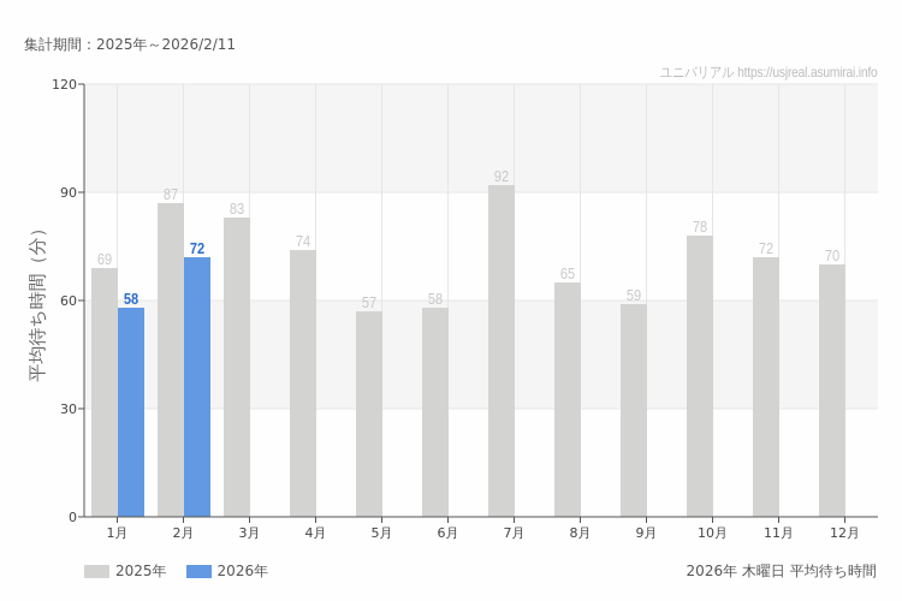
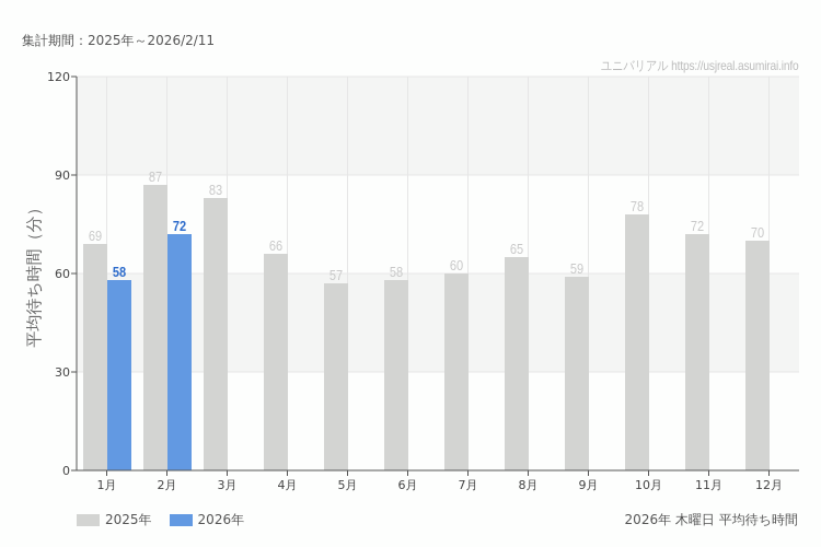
2025年/4月: 74 -> 66
2025年/7月: 92 -> 60
